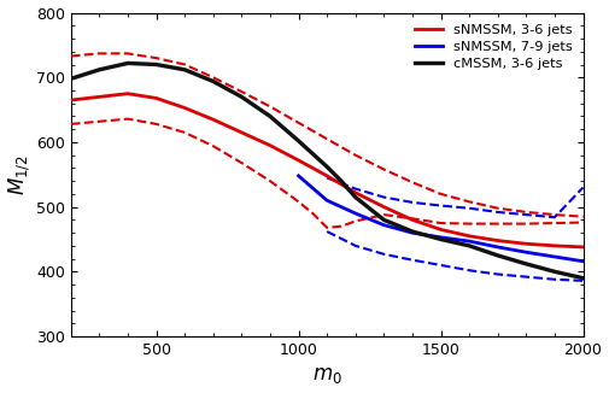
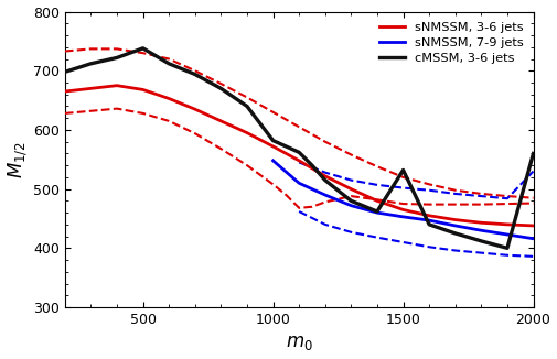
cMSSM, 3-6 jets/500: 720 -> 738
cMSSM, 3-6 jets/1000: 602 -> 582
cMSSM, 3-6 jets/1500: 450 -> 532
cMSSM, 3-6 jets/2000: 390 -> 560
